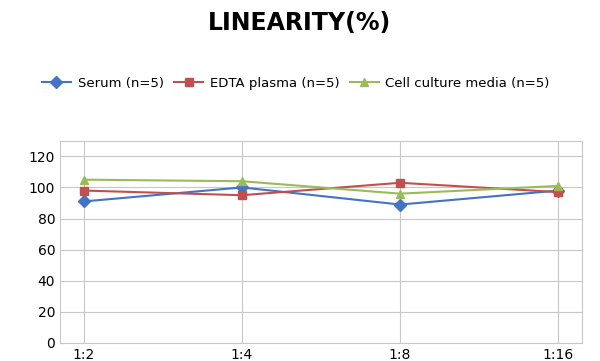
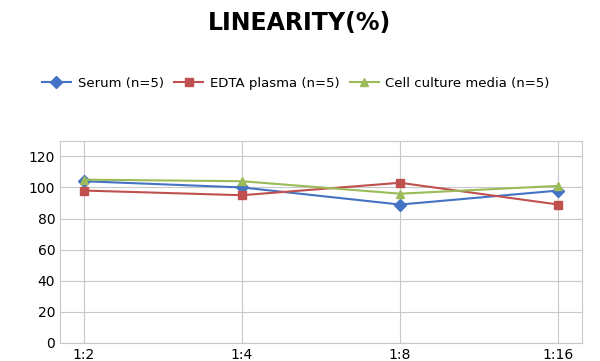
Serum (n=5)/1:2: 91 -> 104
EDTA plasma (n=5)/1:16: 97 -> 89
